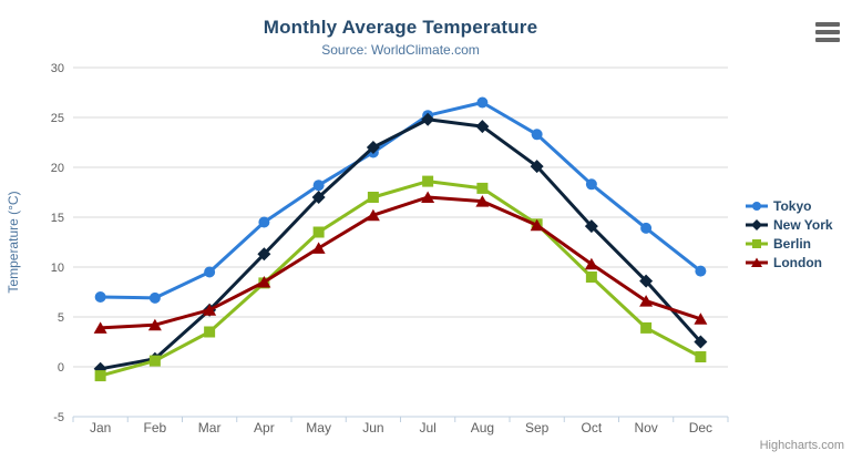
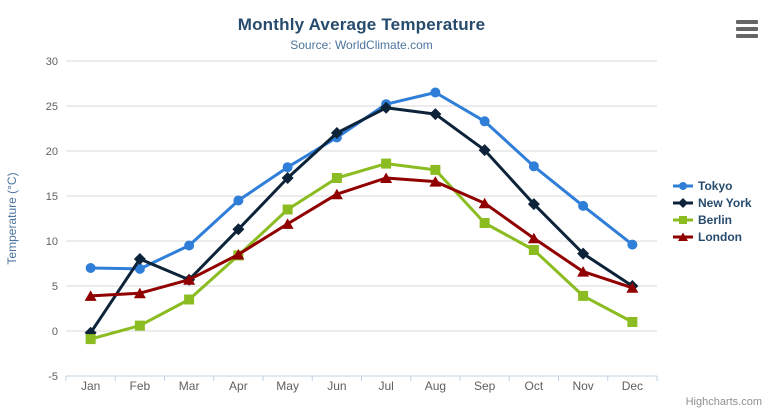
New York/Feb: 1 -> 8
Berlin/Sep: 14 -> 12
New York/Dec: 2 -> 5
